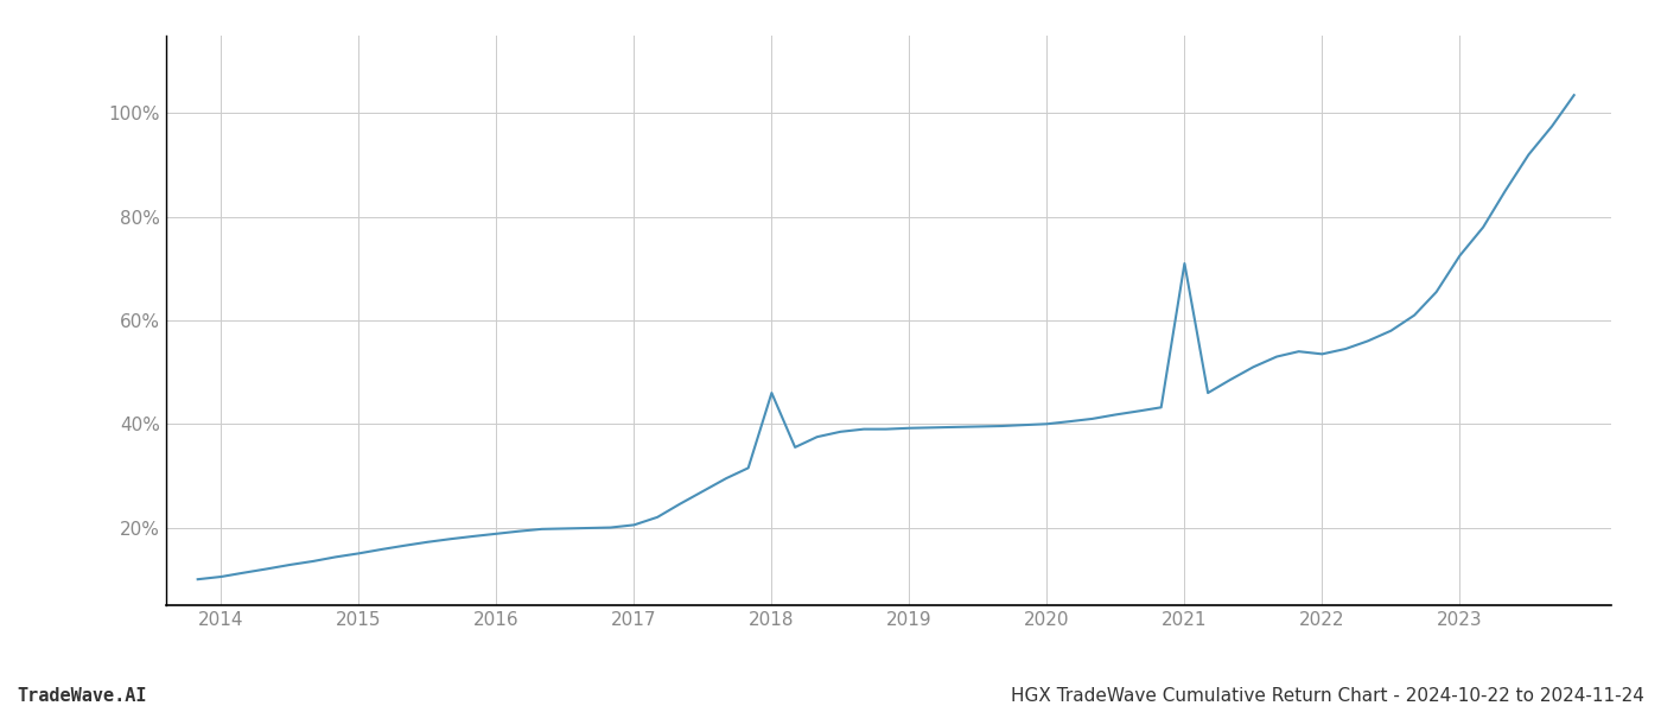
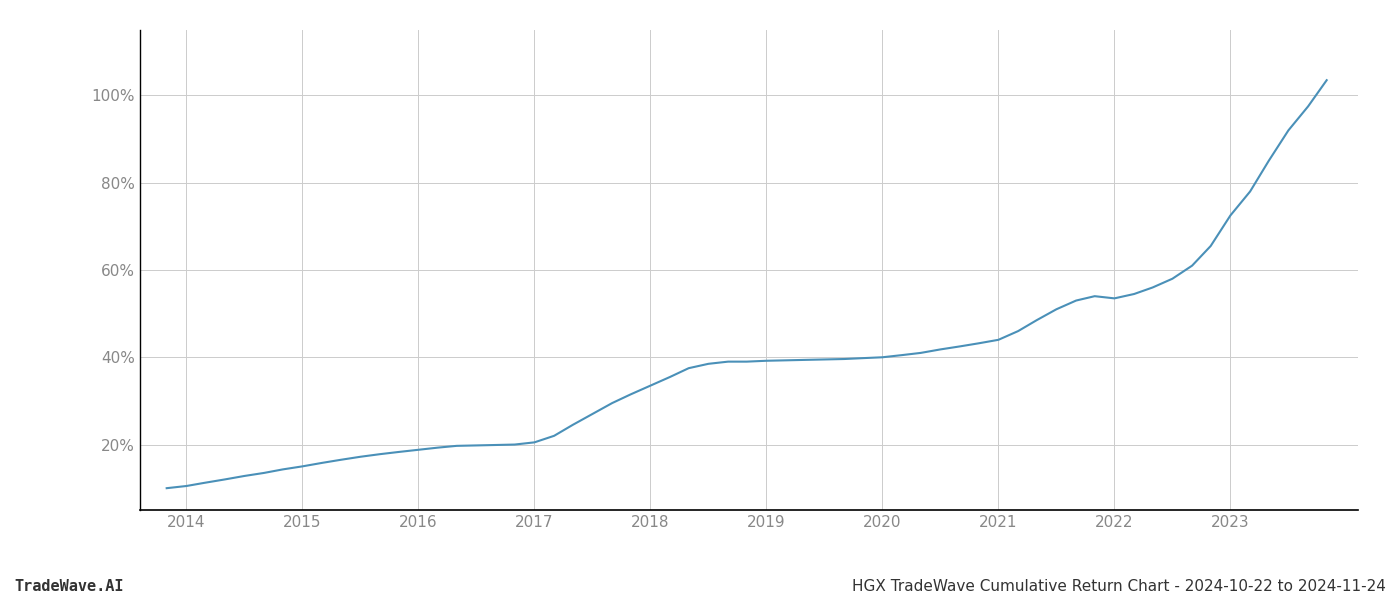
2018: 46.0% -> 33.5%
2021: 71.0% -> 44.0%
